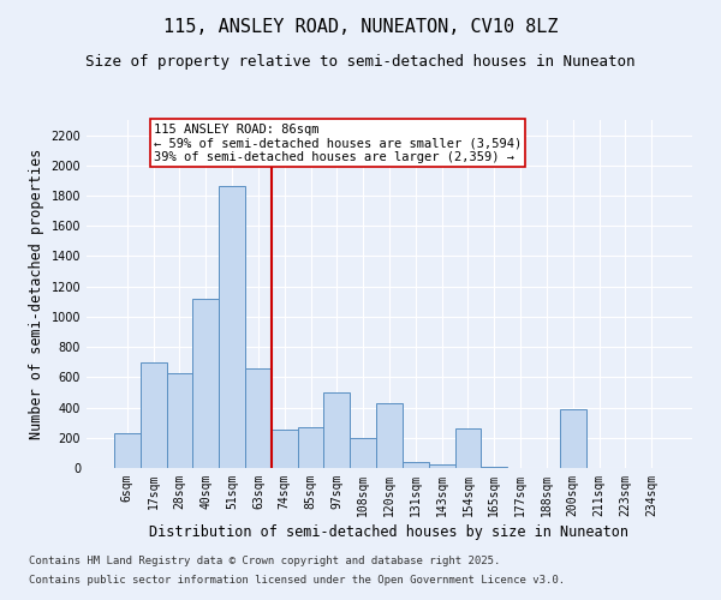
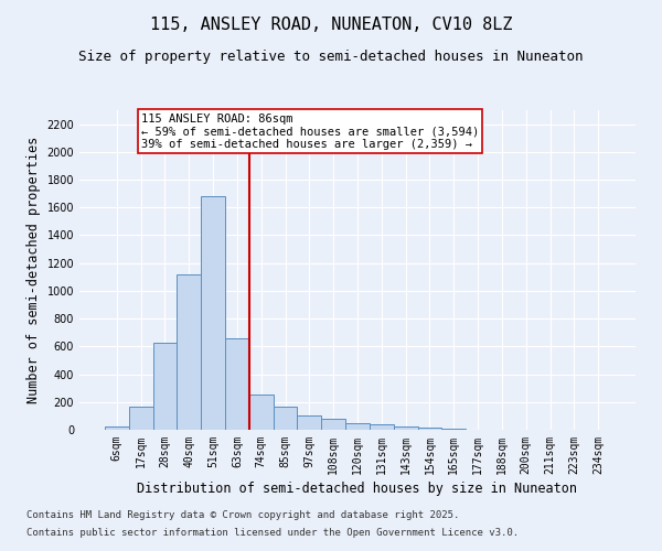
6sqm: 230 -> 20
17sqm: 700 -> 170
51sqm: 1860 -> 1680
85sqm: 270 -> 170
97sqm: 500 -> 100
108sqm: 200 -> 80
120sqm: 430 -> 50
154sqm: 260 -> 20
200sqm: 390 -> 0
